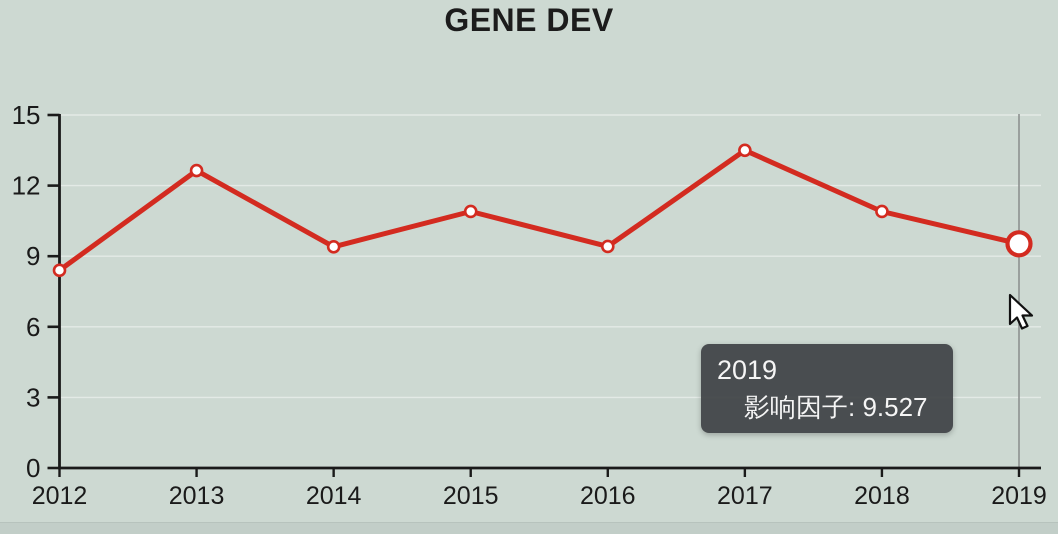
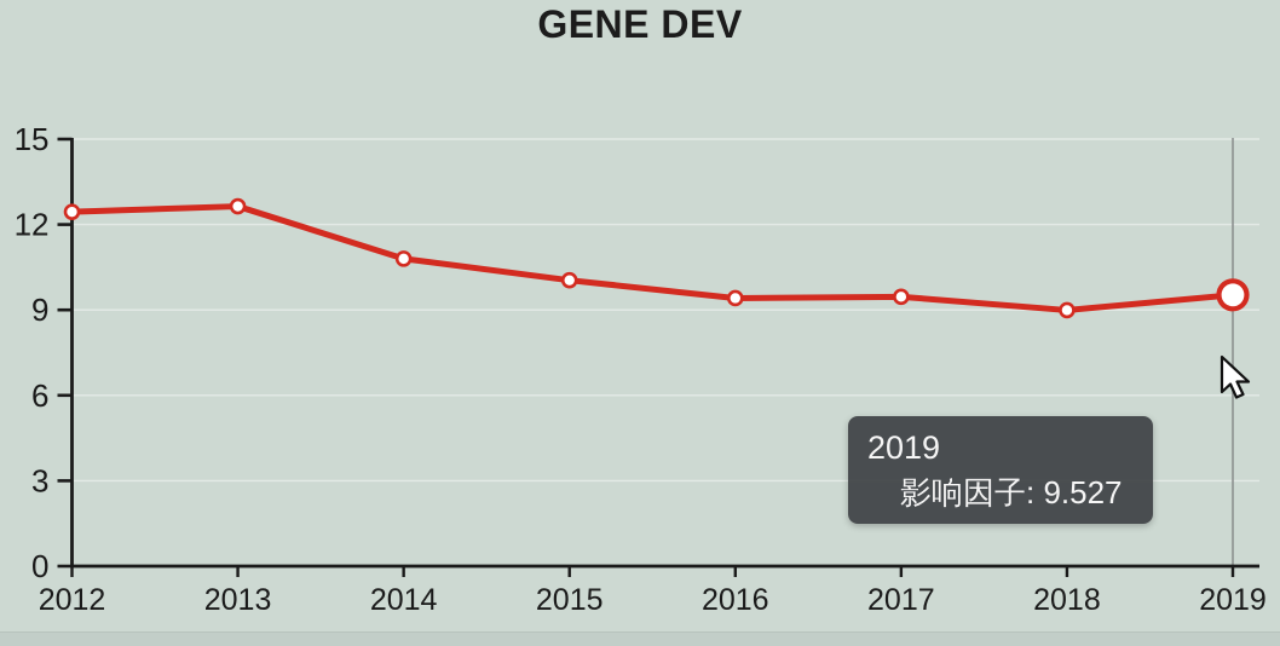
2012: 8.4 -> 12.4
2014: 9.4 -> 10.8
2015: 10.9 -> 10.0
2017: 13.5 -> 9.5
2018: 10.9 -> 9.0
